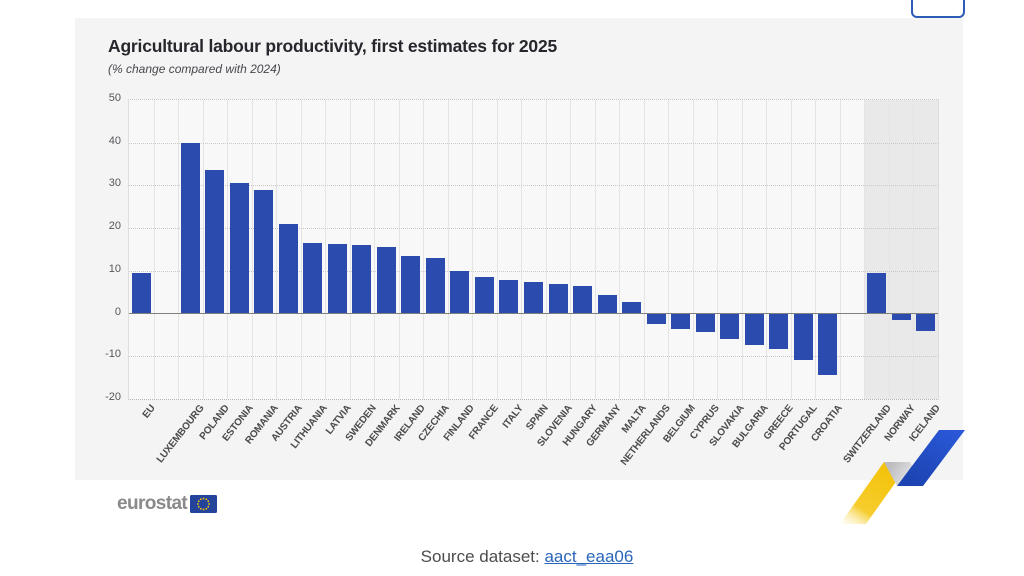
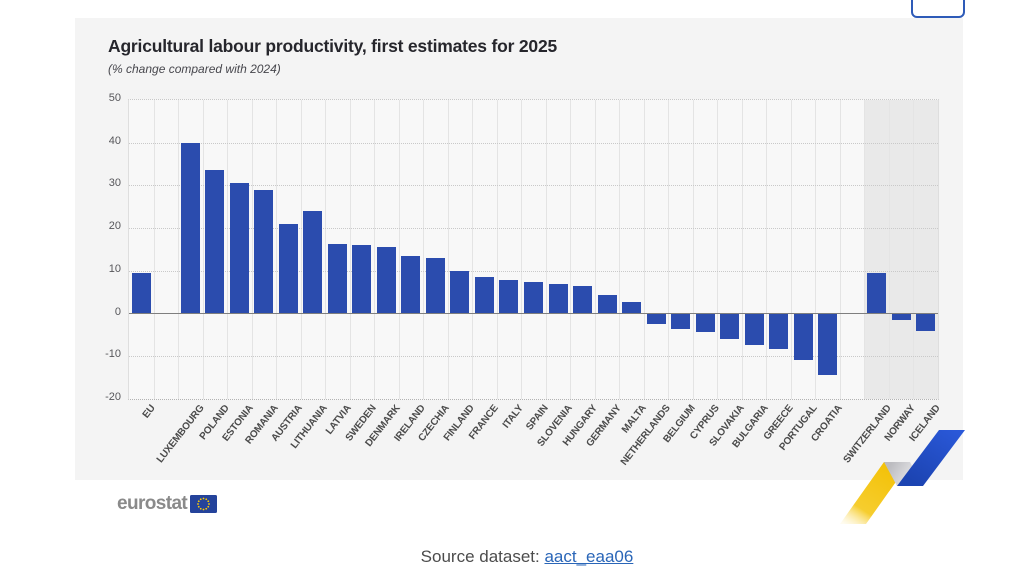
LITHUANIA: 16 -> 24
